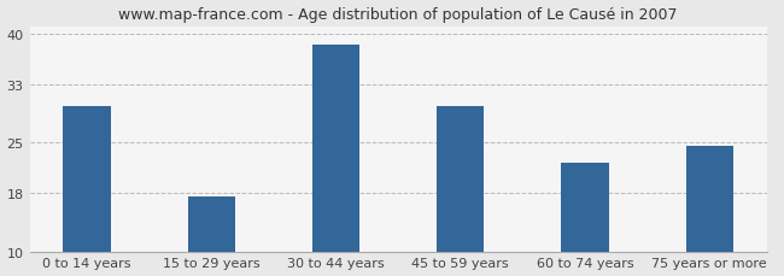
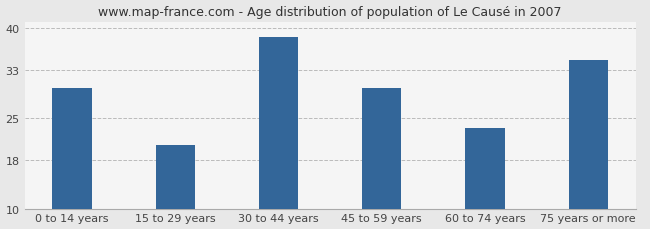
15 to 29 years: 17.6 -> 20.6
60 to 74 years: 22.2 -> 23.4
75 years or more: 24.5 -> 34.6
